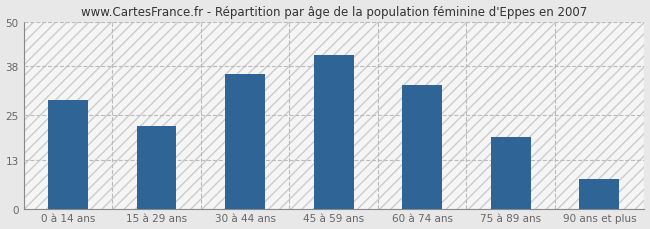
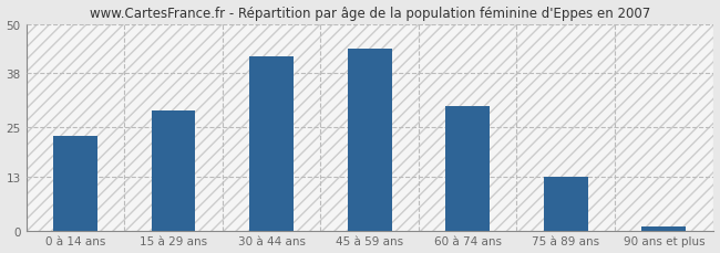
0 à 14 ans: 29 -> 23
15 à 29 ans: 22 -> 29
30 à 44 ans: 36 -> 42
45 à 59 ans: 41 -> 44
60 à 74 ans: 33 -> 30
75 à 89 ans: 19 -> 13
90 ans et plus: 8 -> 1
